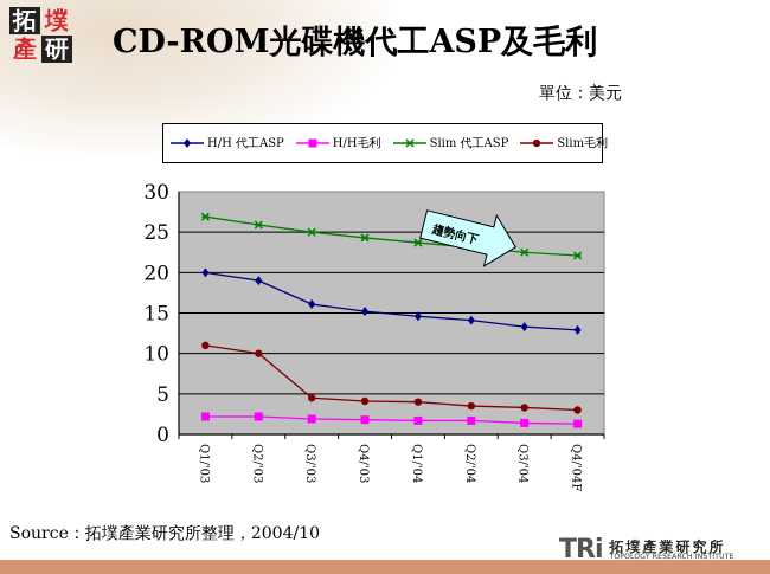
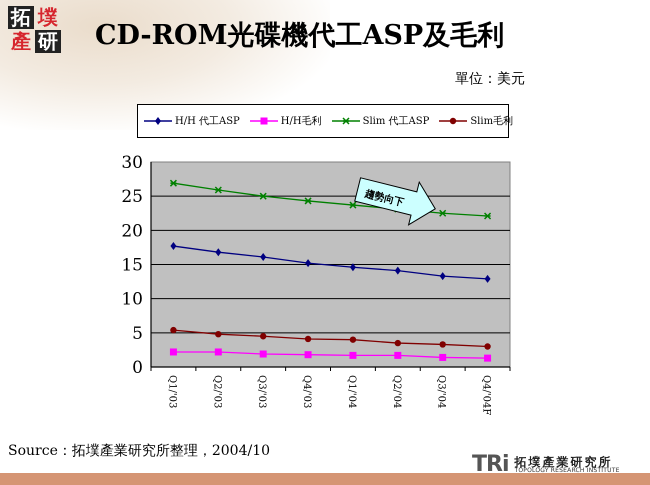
H/H 代工ASP/Q1/'03: 20 -> 18
Slim毛利/Q1/'03: 11 -> 5
H/H 代工ASP/Q2/'03: 19 -> 17
Slim毛利/Q2/'03: 10 -> 5
